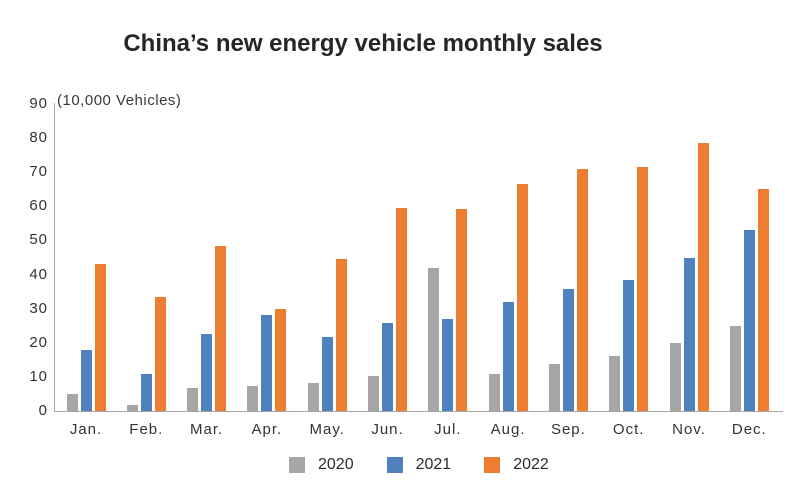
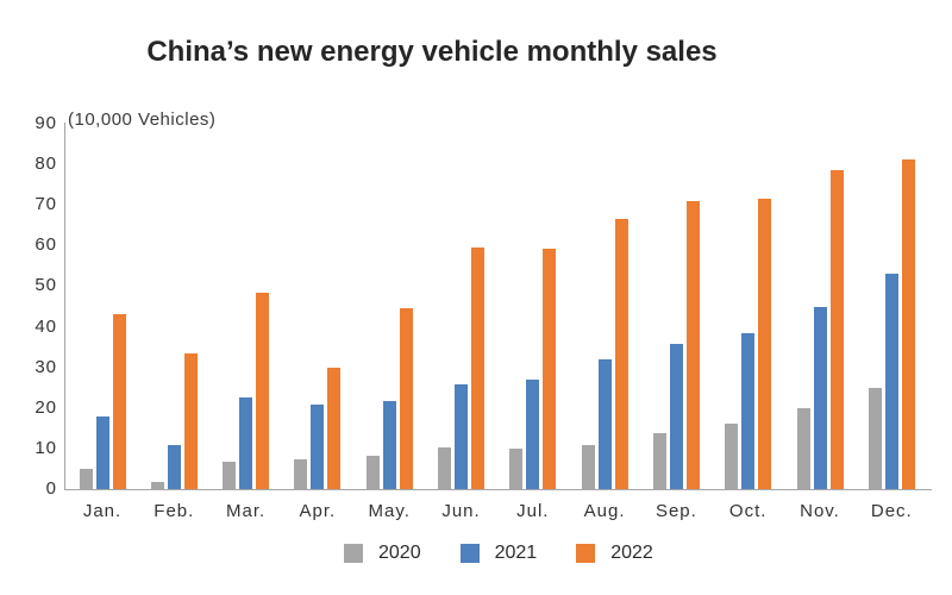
2021/Apr.: 28 -> 21
2020/Jul.: 42 -> 10
2022/Dec.: 65 -> 81
